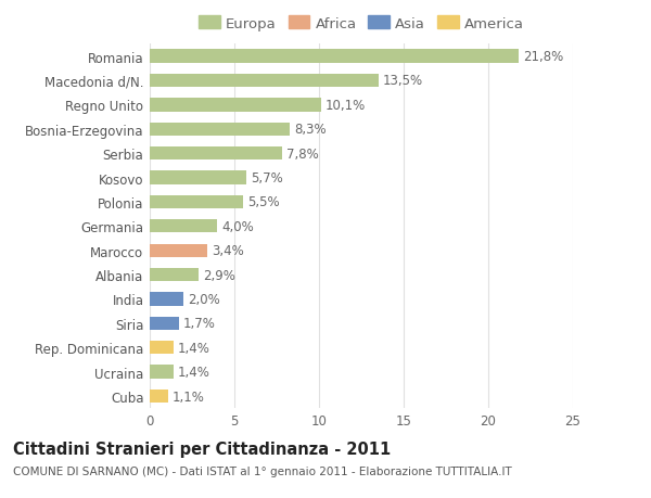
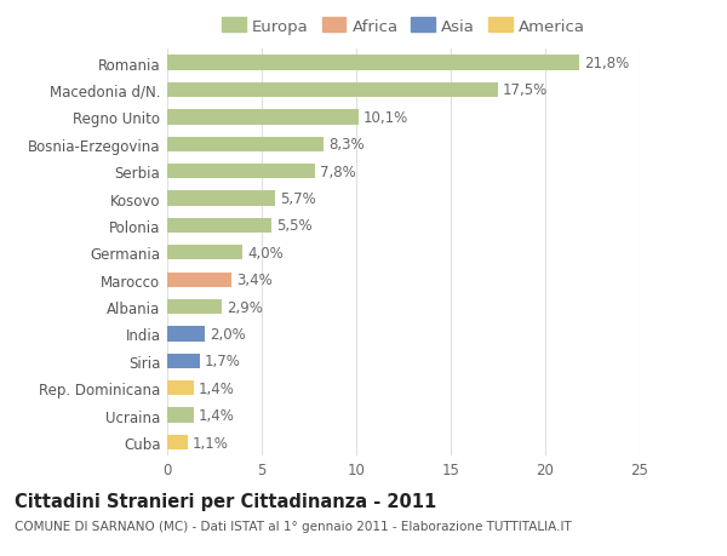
Macedonia d/N.: 13,5% -> 17,5%
